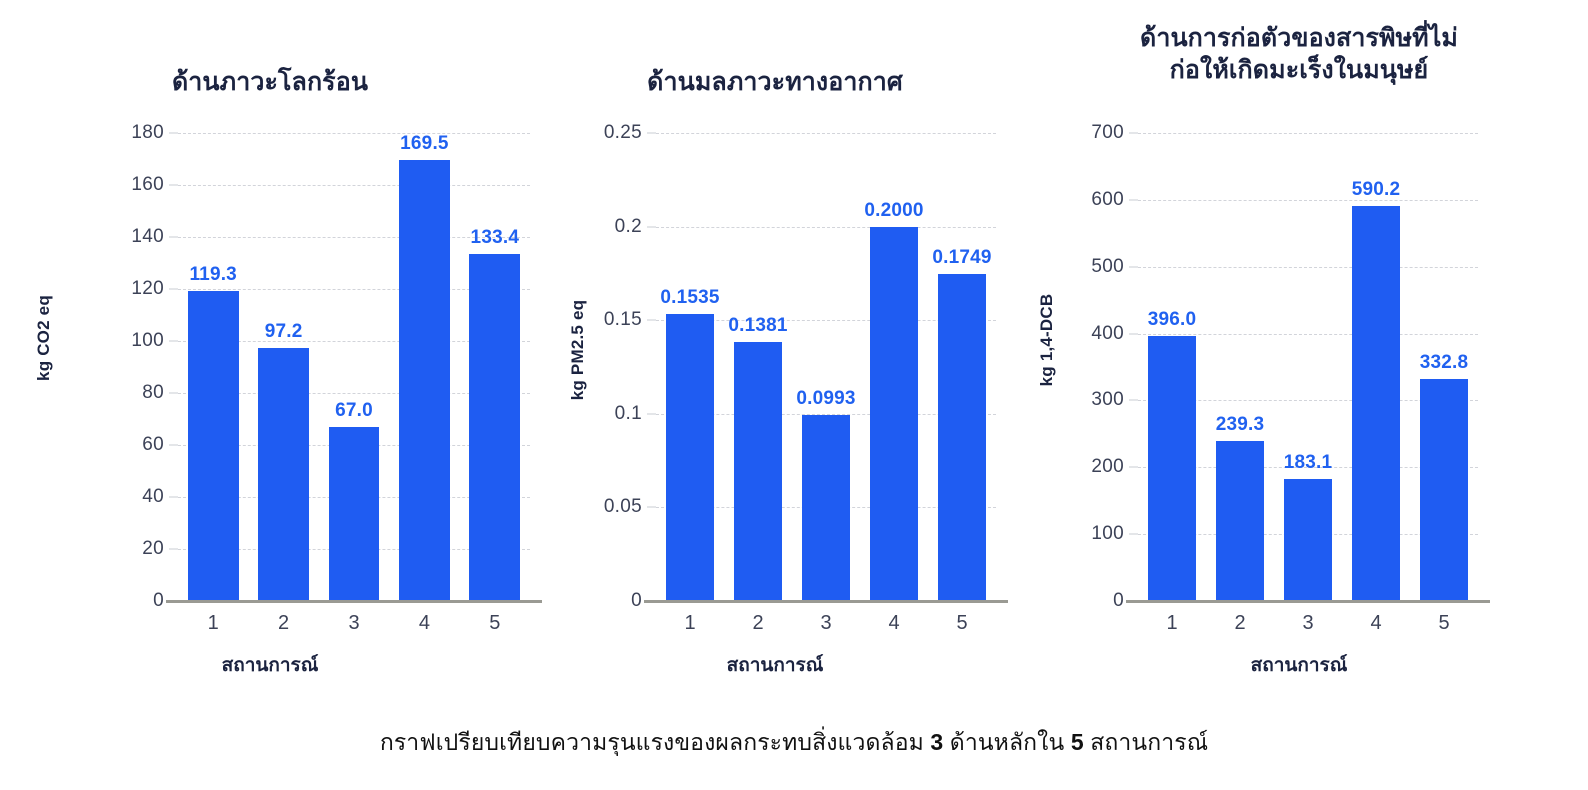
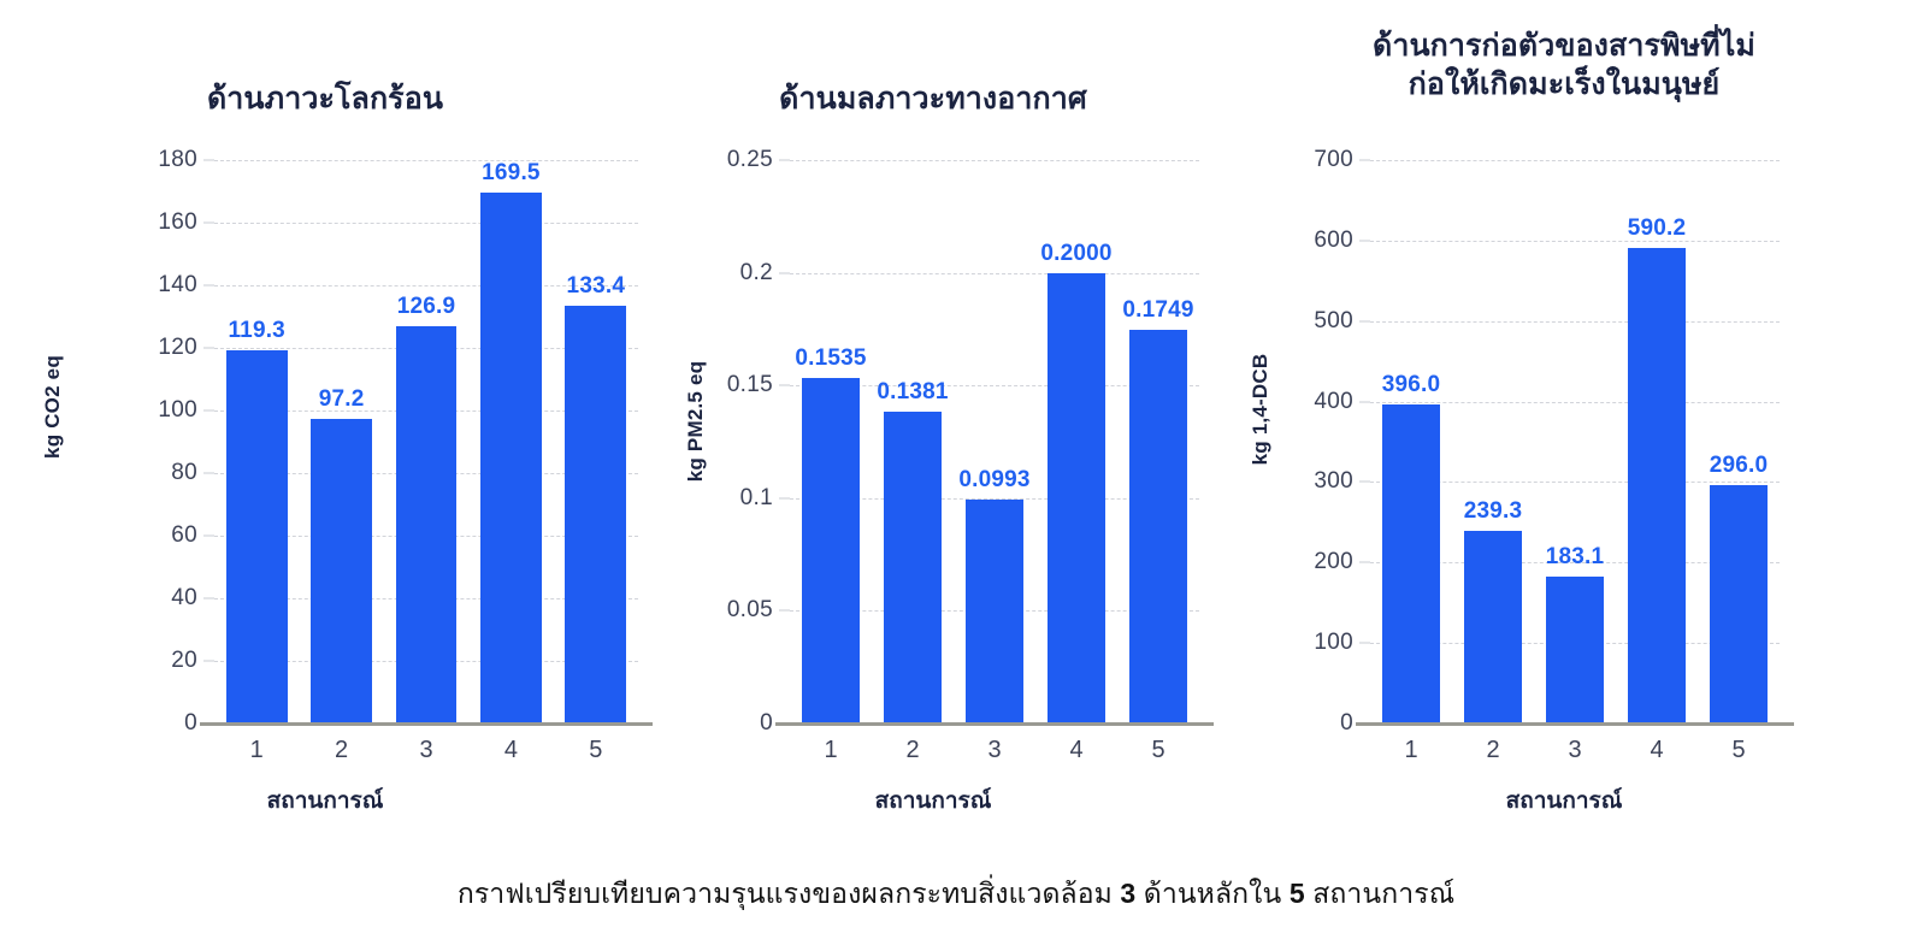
ด้านภาวะโลกร้อน/3: 67.0 -> 126.9
ด้านการก่อตัวของสารพิษที่ไม่ก่อให้เกิดมะเร็งในมนุษย์/5: 332.8 -> 296.0
